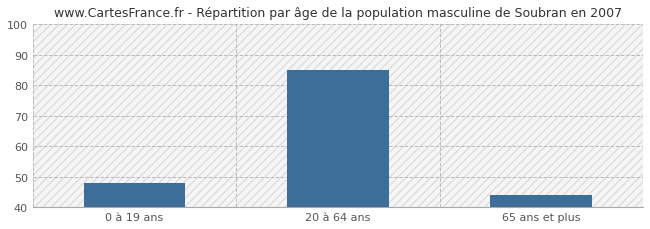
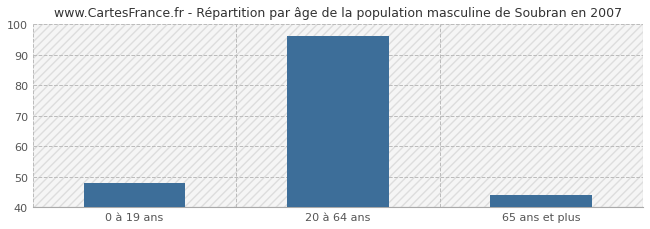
20 à 64 ans: 85 -> 96
